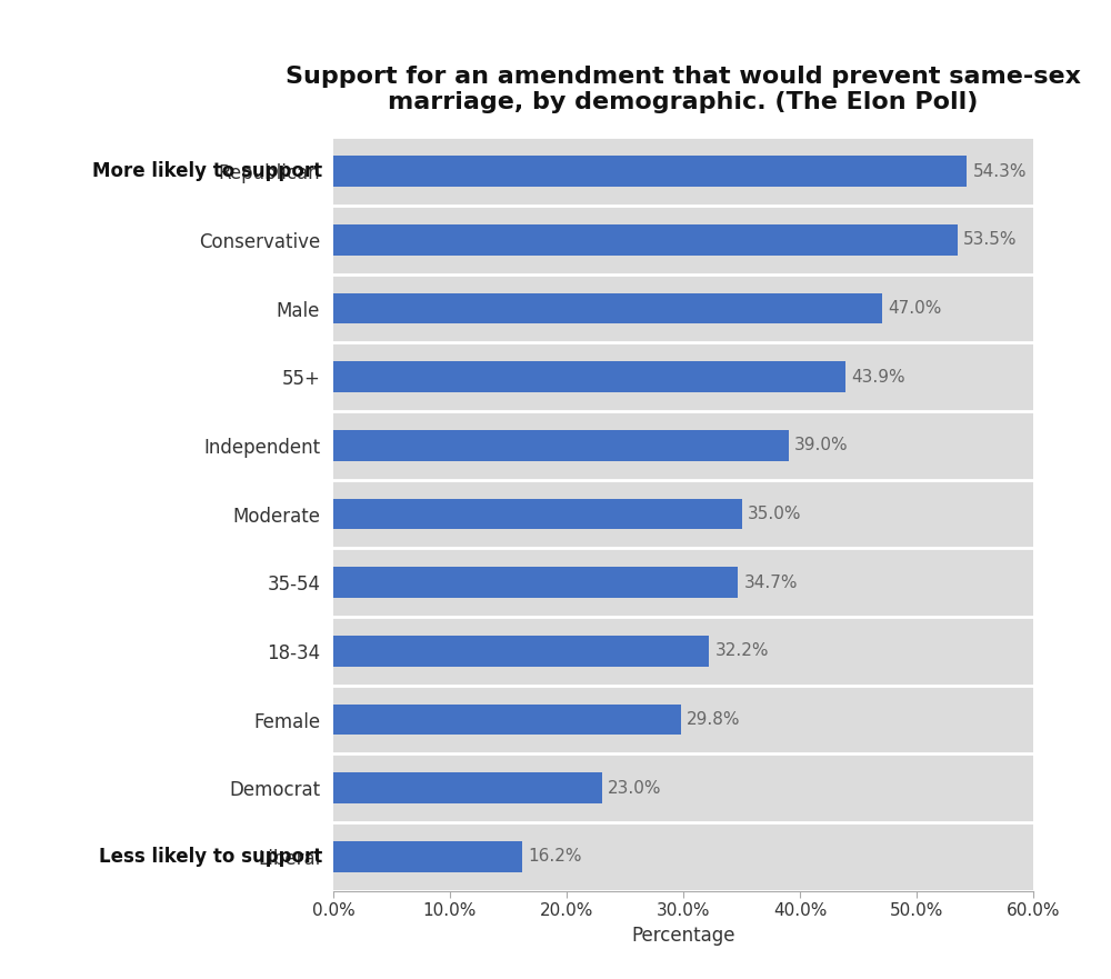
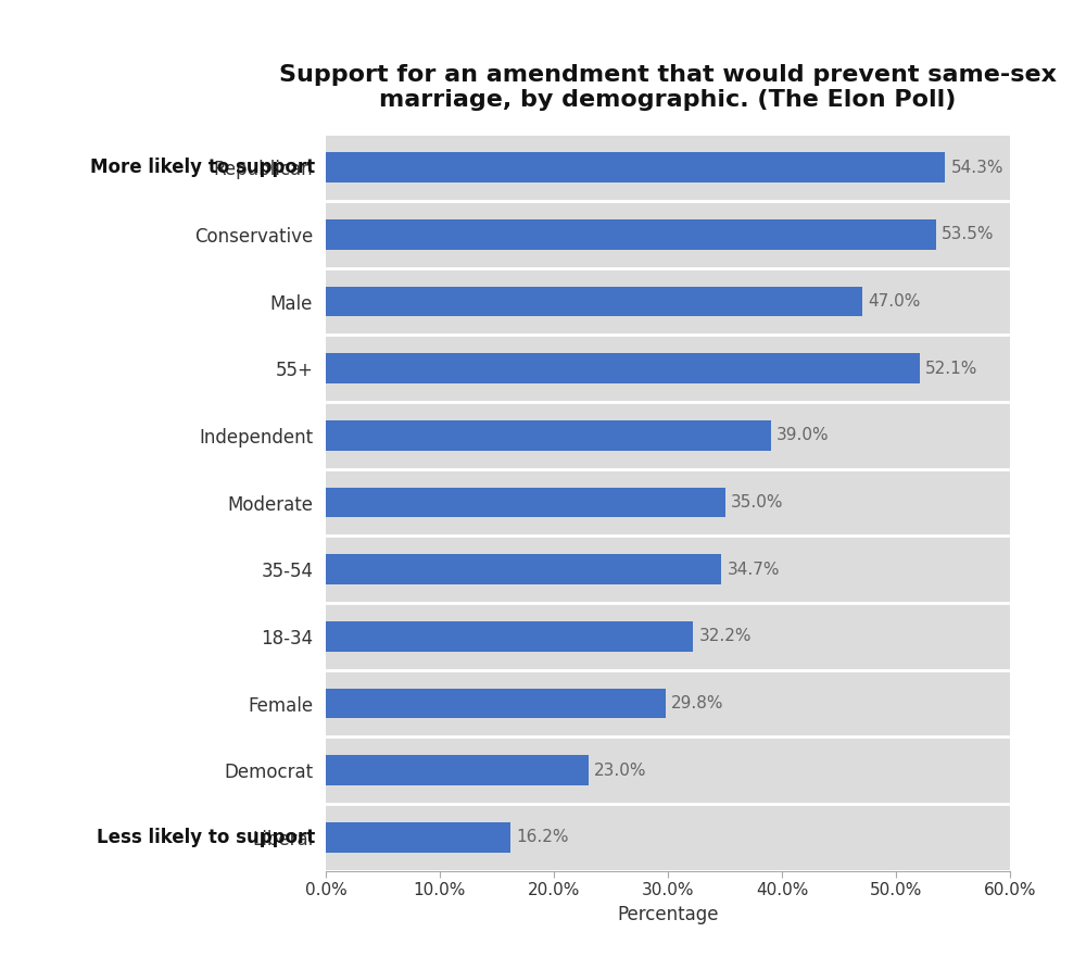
55+: 43.9% -> 52.1%
